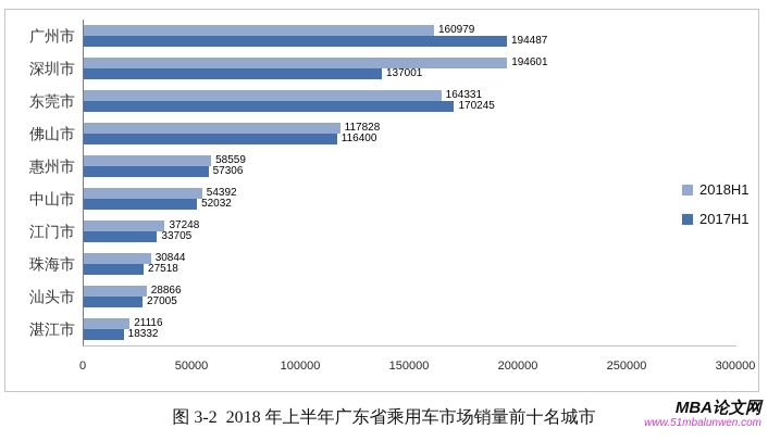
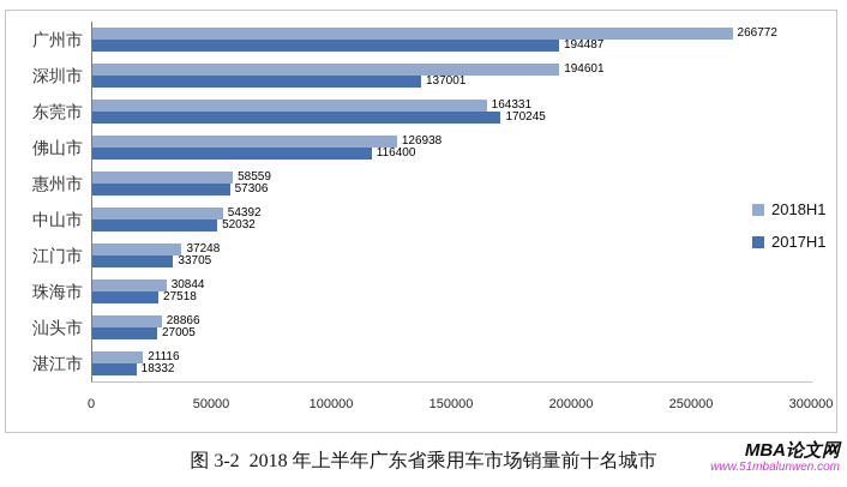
2018H1/广州市: 160979 -> 266772
2018H1/佛山市: 117828 -> 126938
